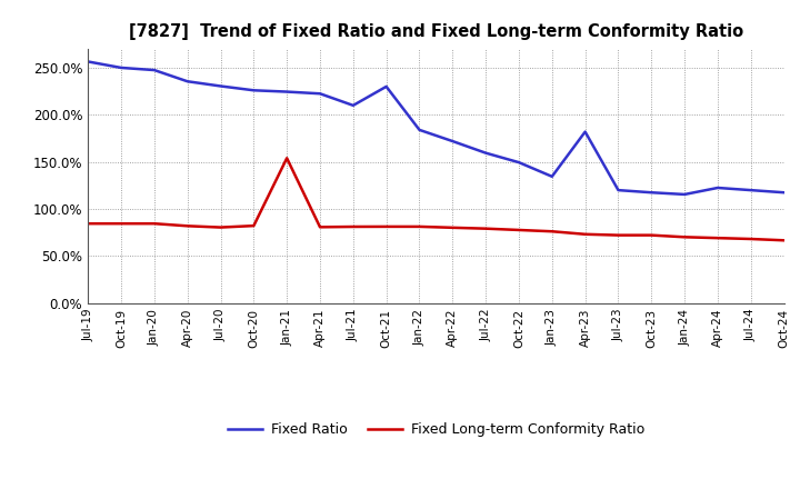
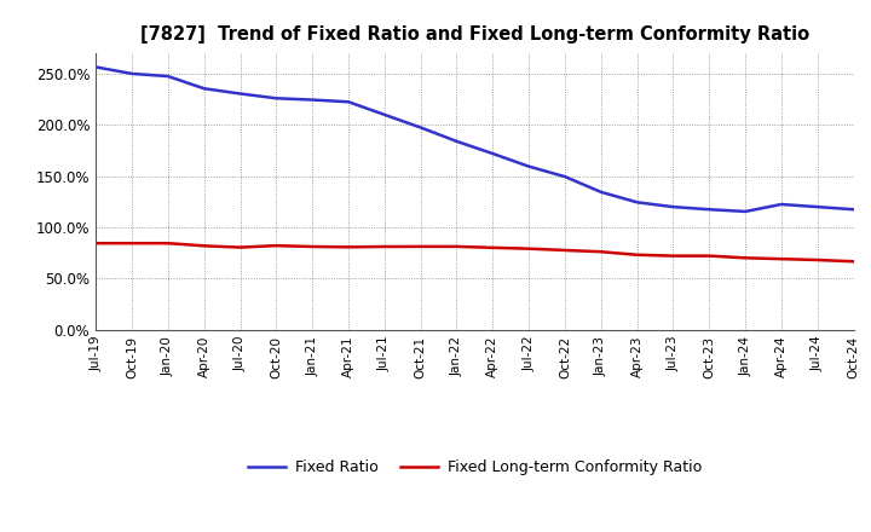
Fixed Long-term Conformity Ratio/Jan-21: 154% -> 81%
Fixed Ratio/Oct-21: 230% -> 198%
Fixed Ratio/Apr-23: 182% -> 125%
